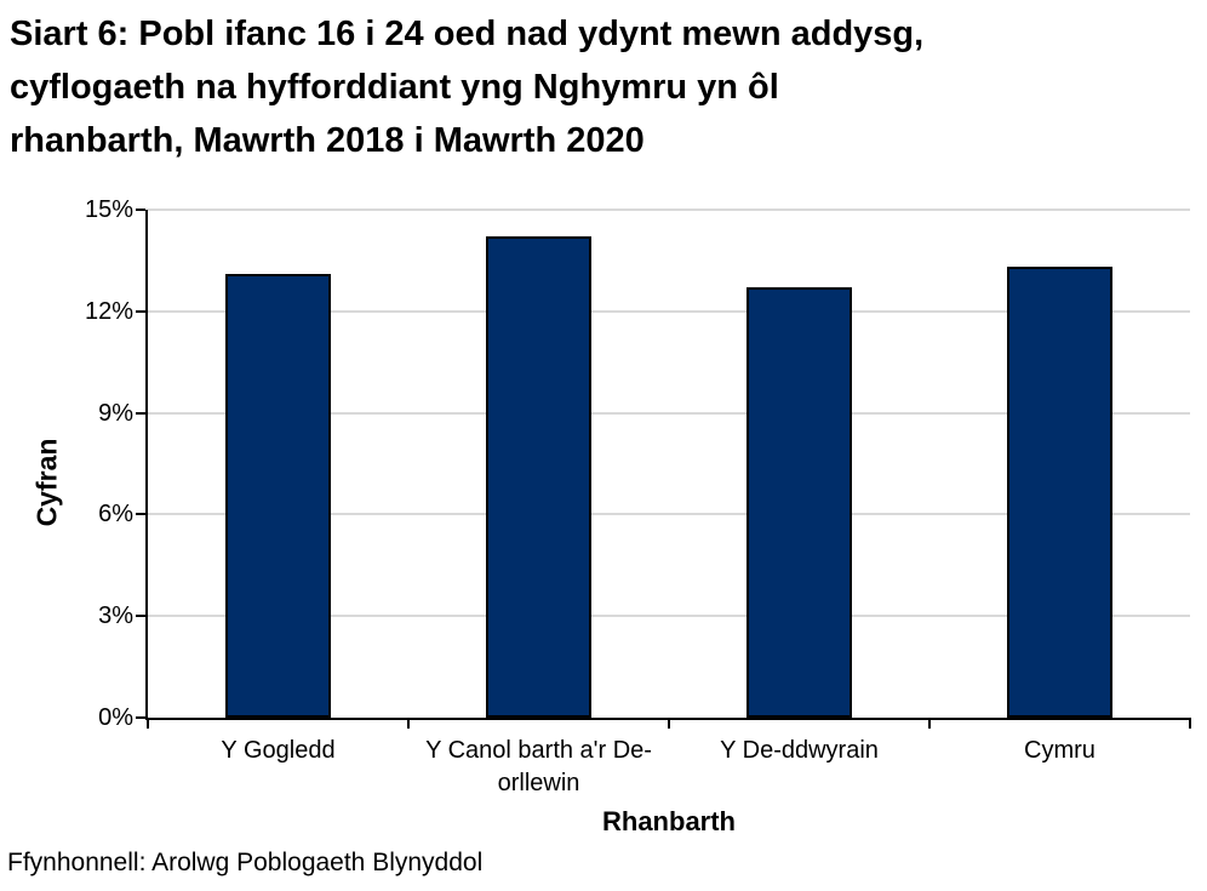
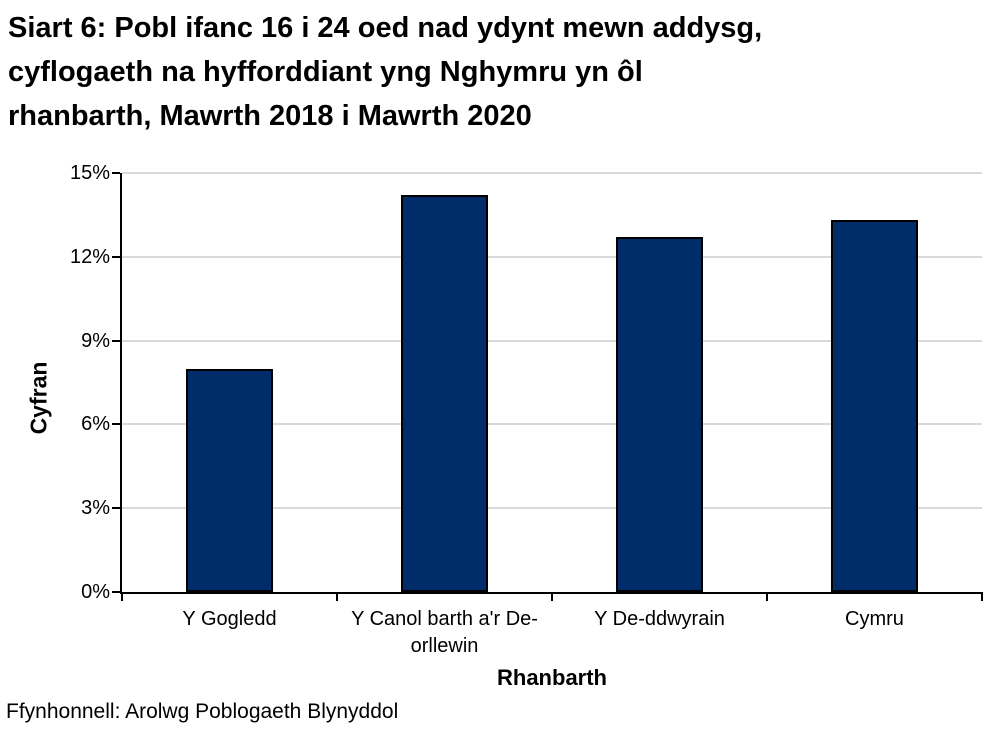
Y Gogledd: 13.1% -> 8.0%
